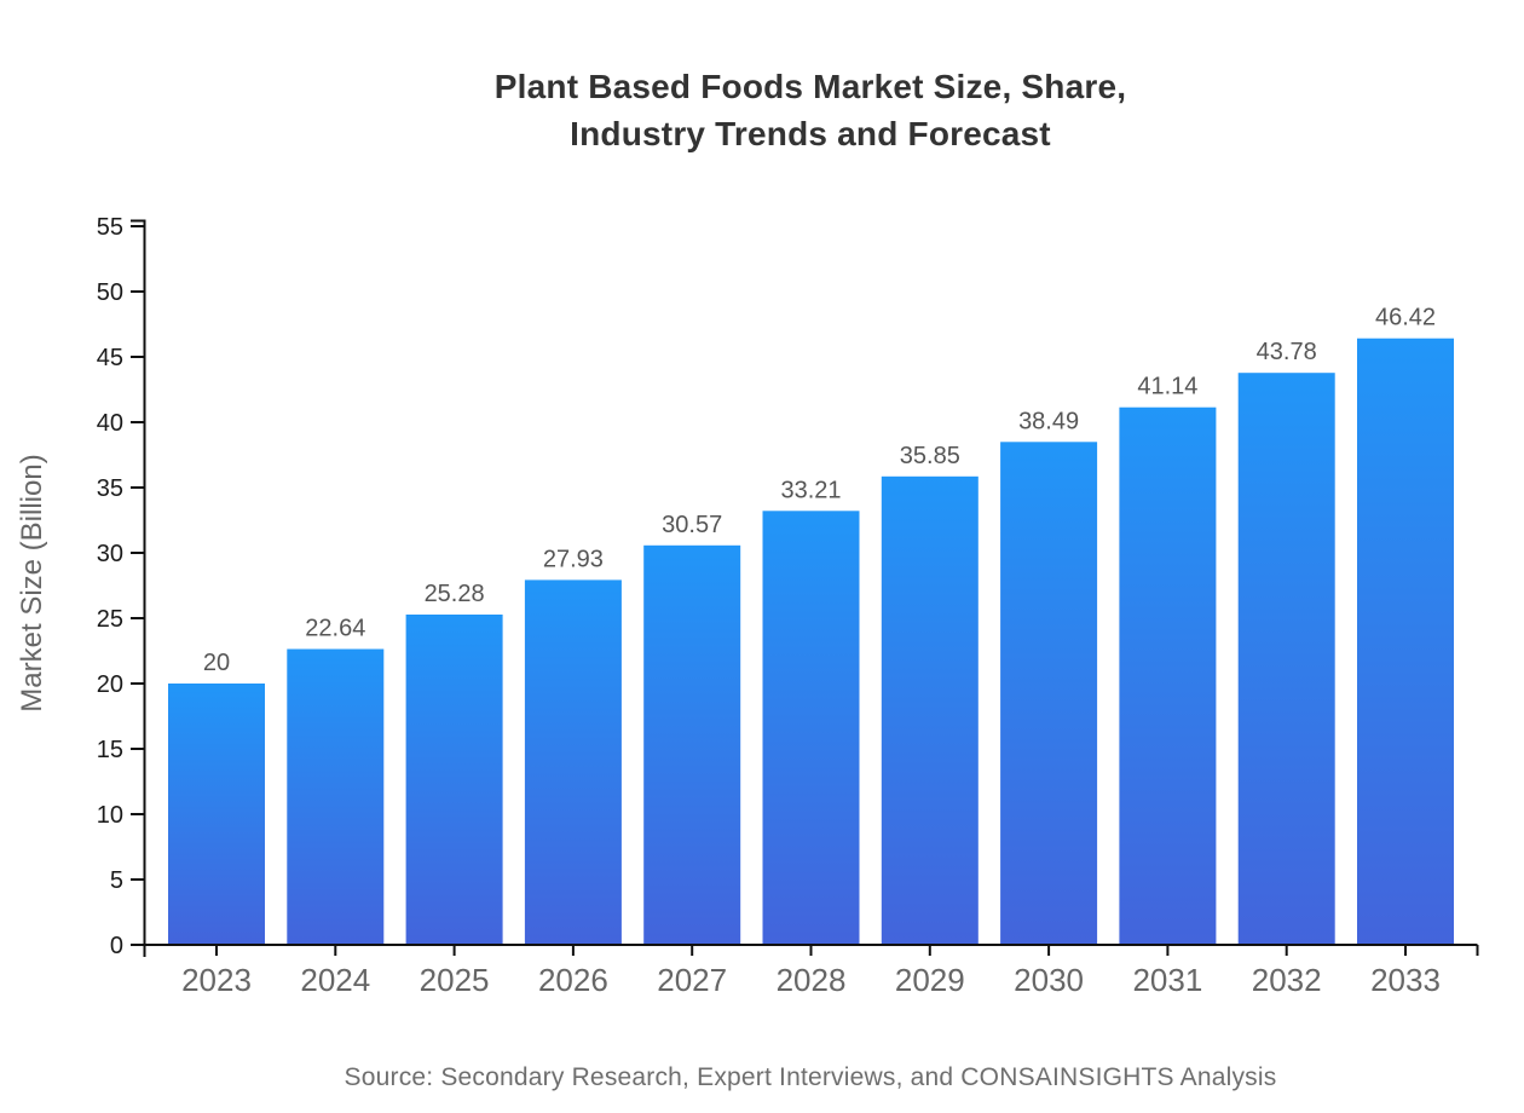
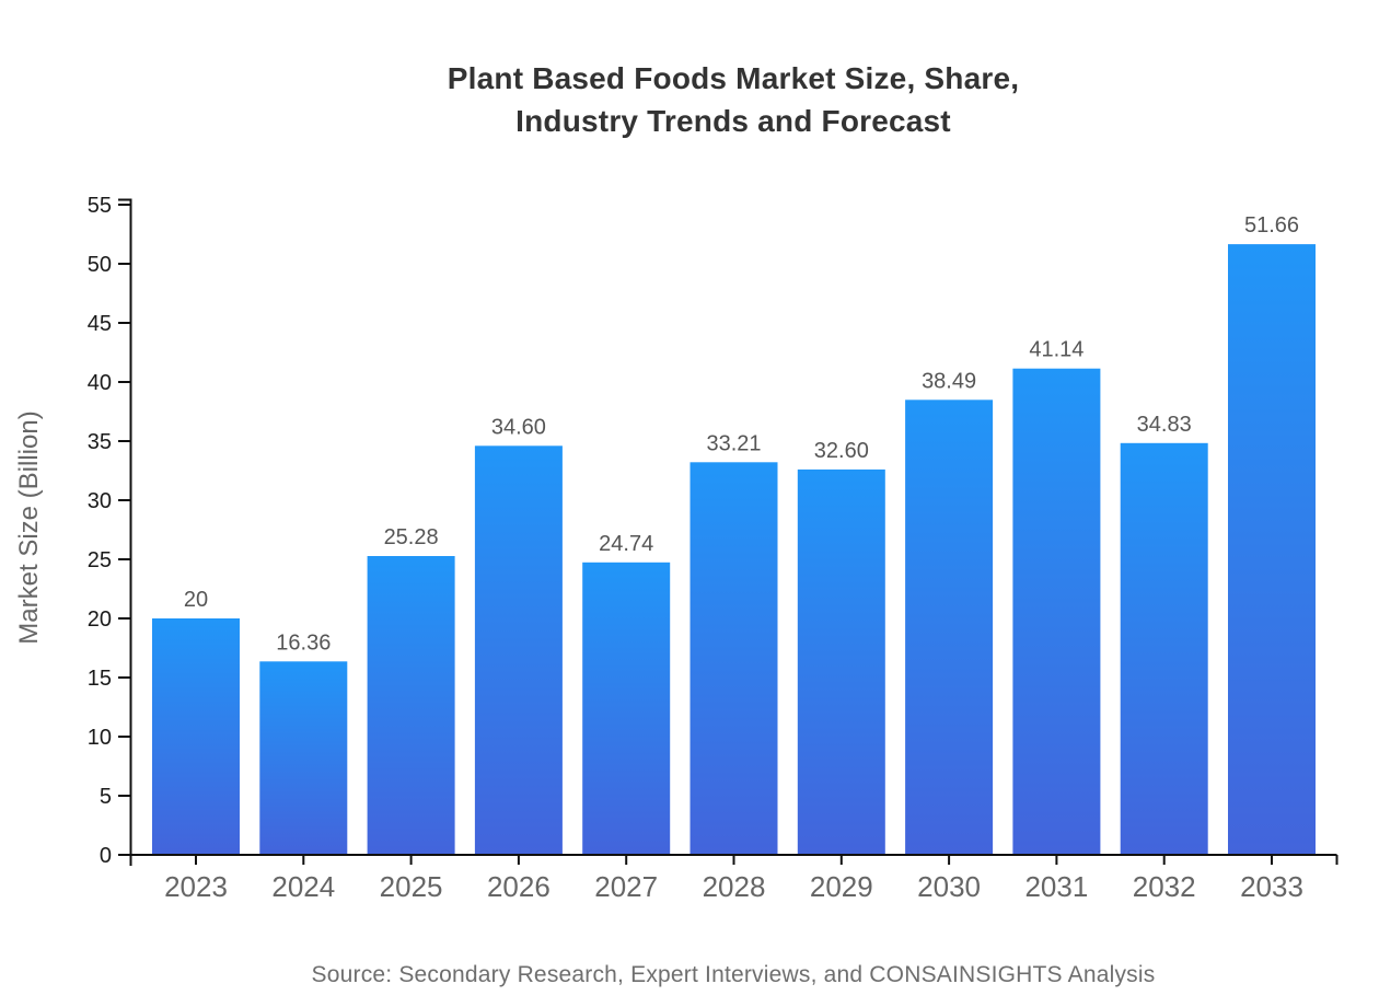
2024: 22.64 -> 16.36
2026: 27.93 -> 34.60
2027: 30.57 -> 24.74
2029: 35.85 -> 32.60
2032: 43.78 -> 34.83
2033: 46.42 -> 51.66
